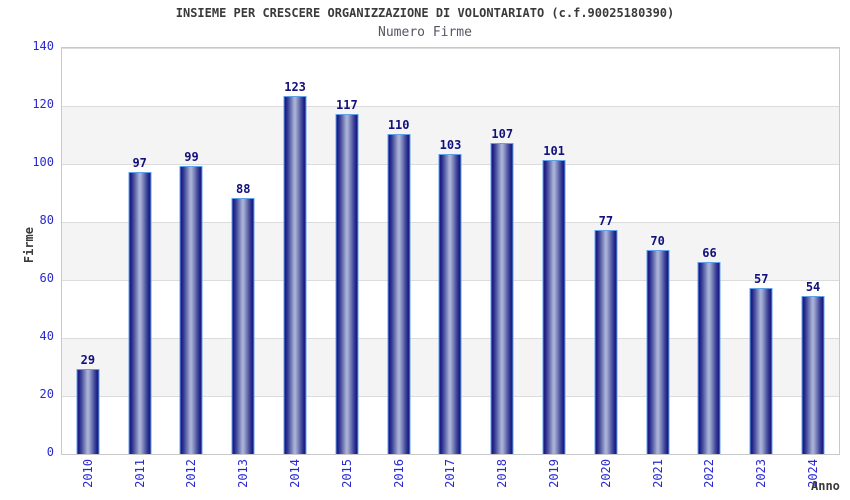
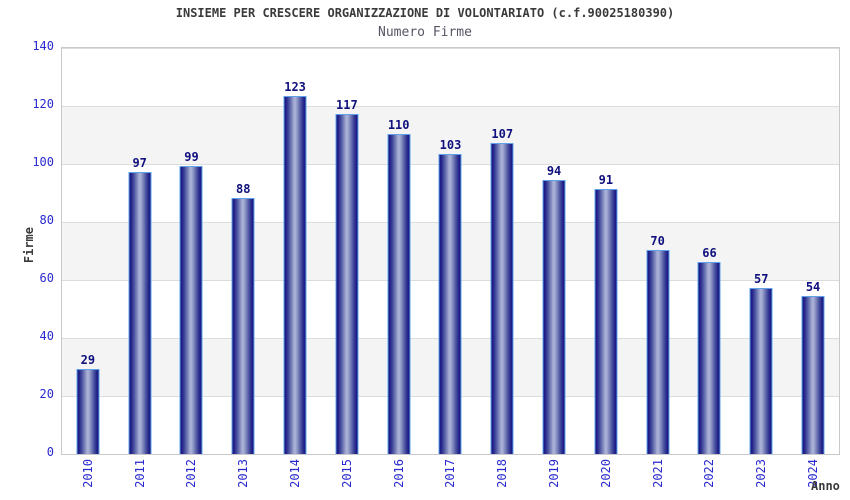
2019: 101 -> 94
2020: 77 -> 91
